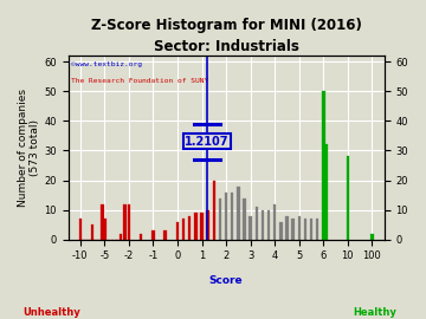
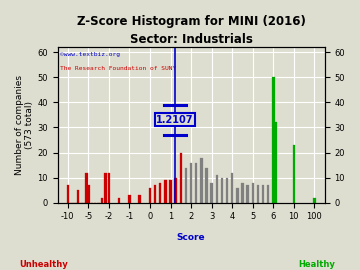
10: 28 -> 23
